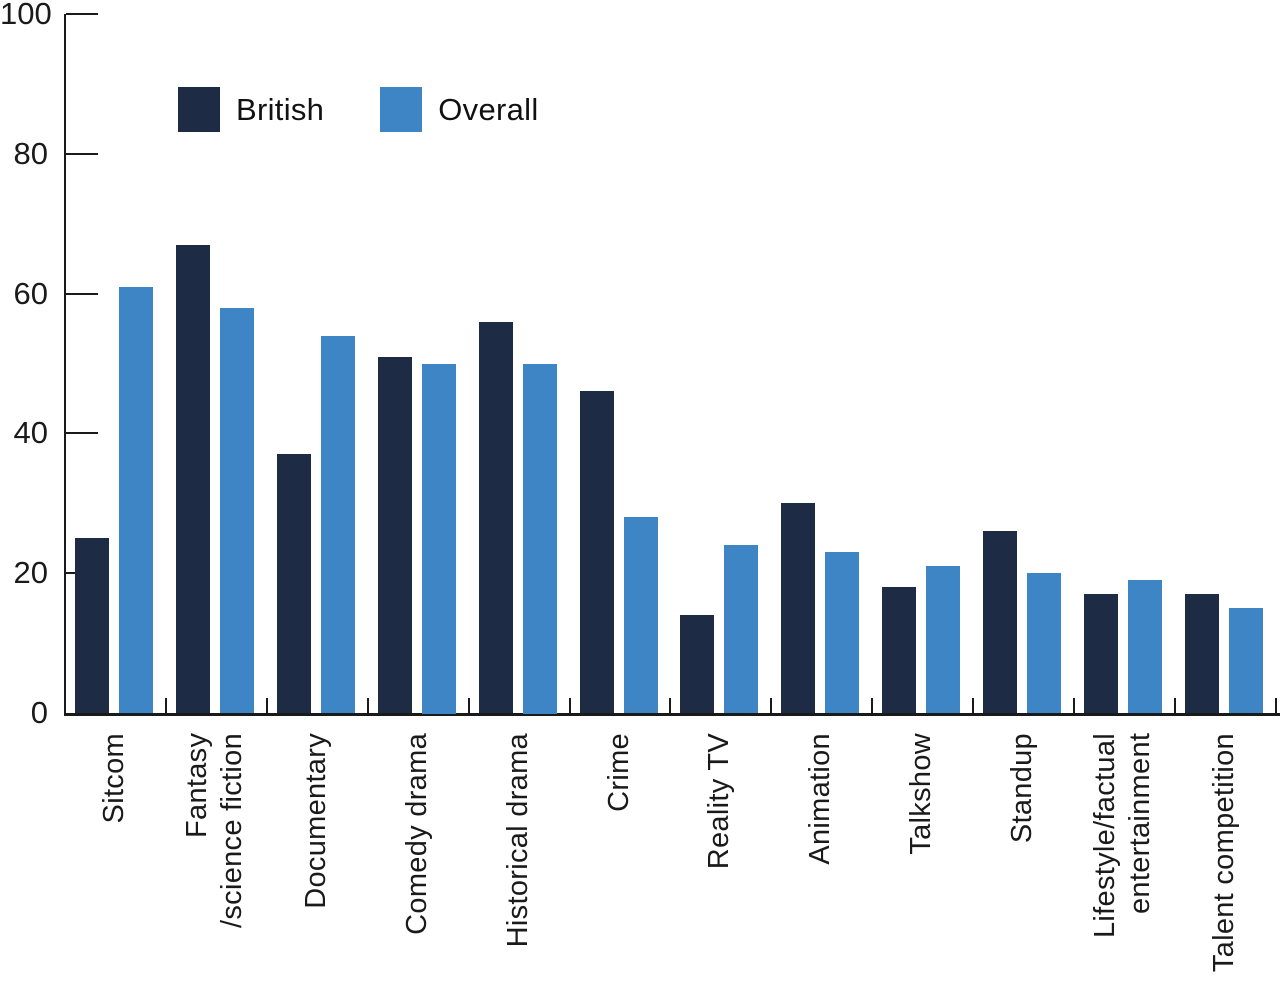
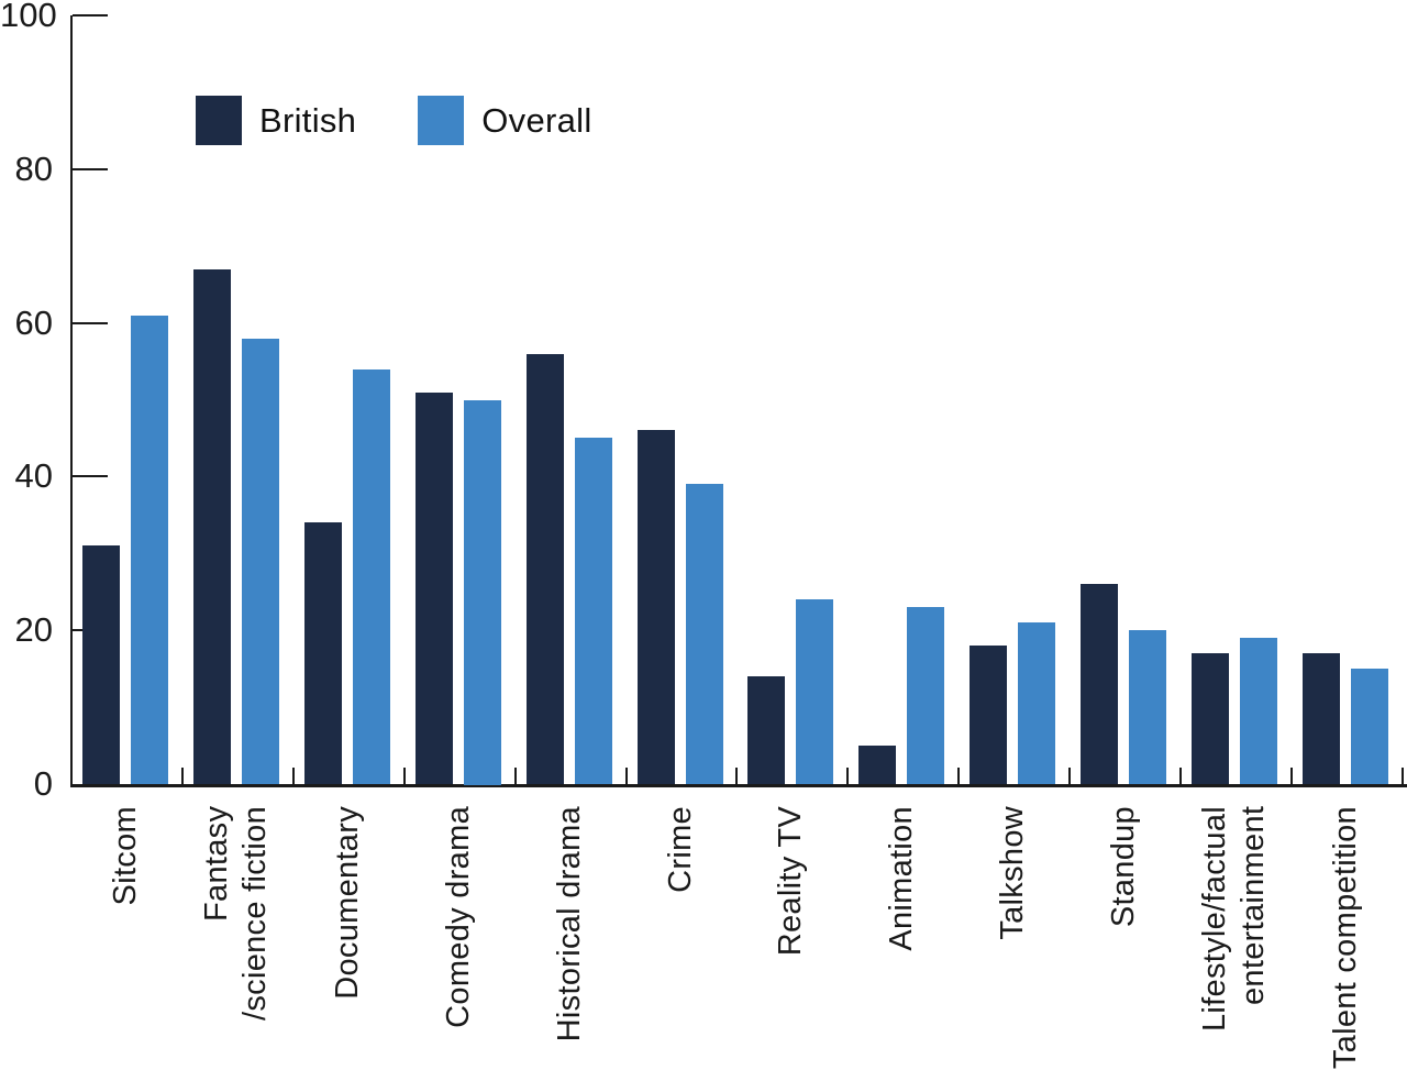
British/Sitcom: 25 -> 31
British/Documentary: 37 -> 34
Overall/Historical drama: 50 -> 45
Overall/Crime: 28 -> 39
British/Animation: 30 -> 5
